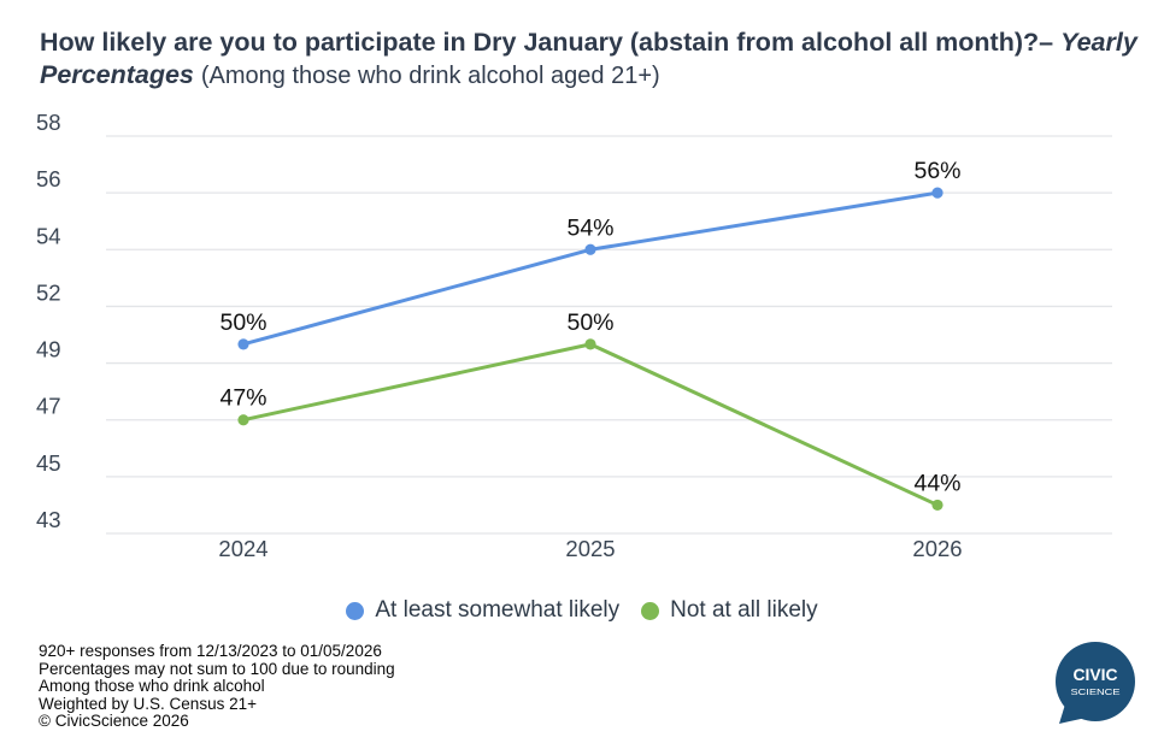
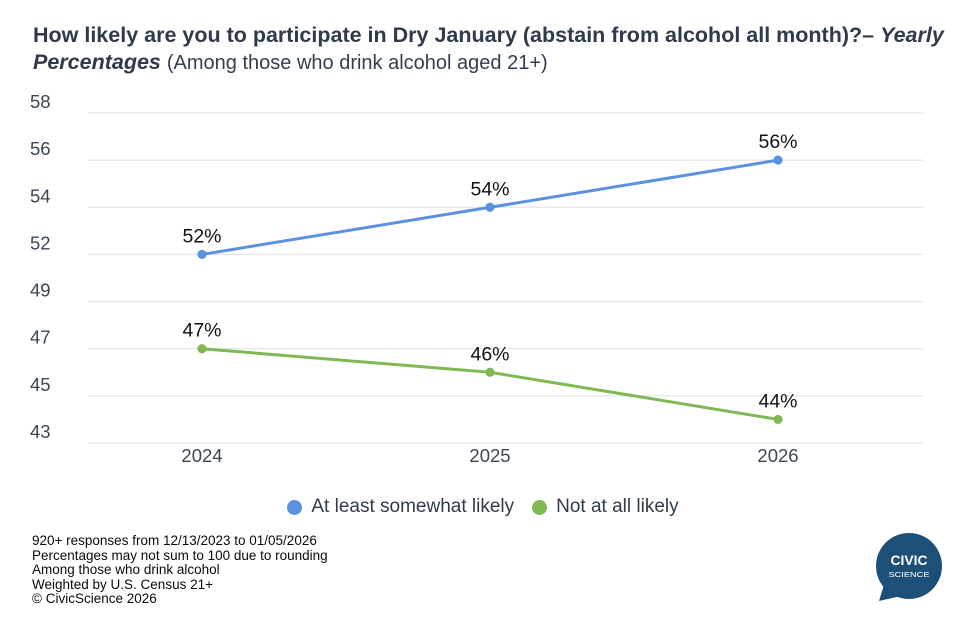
At least somewhat likely/2024: 50% -> 52%
Not at all likely/2025: 50% -> 46%
